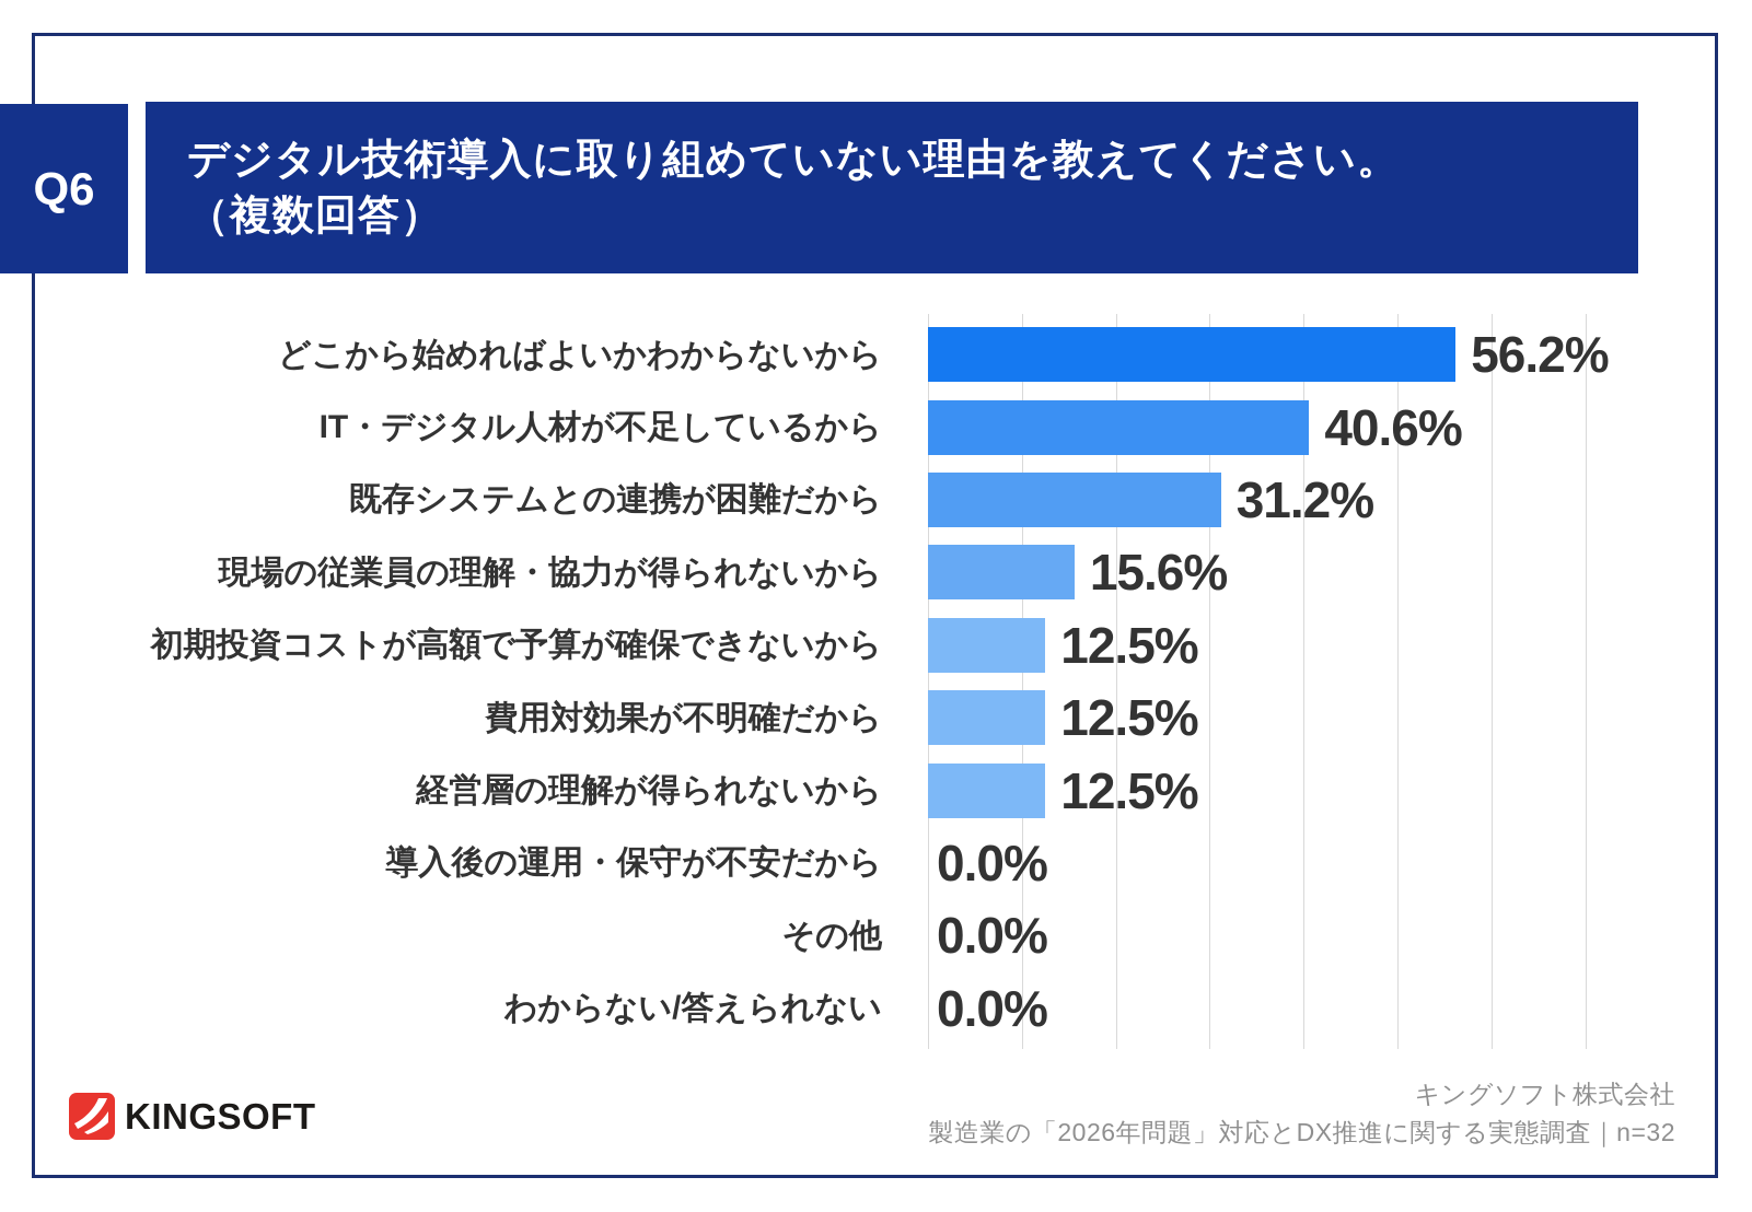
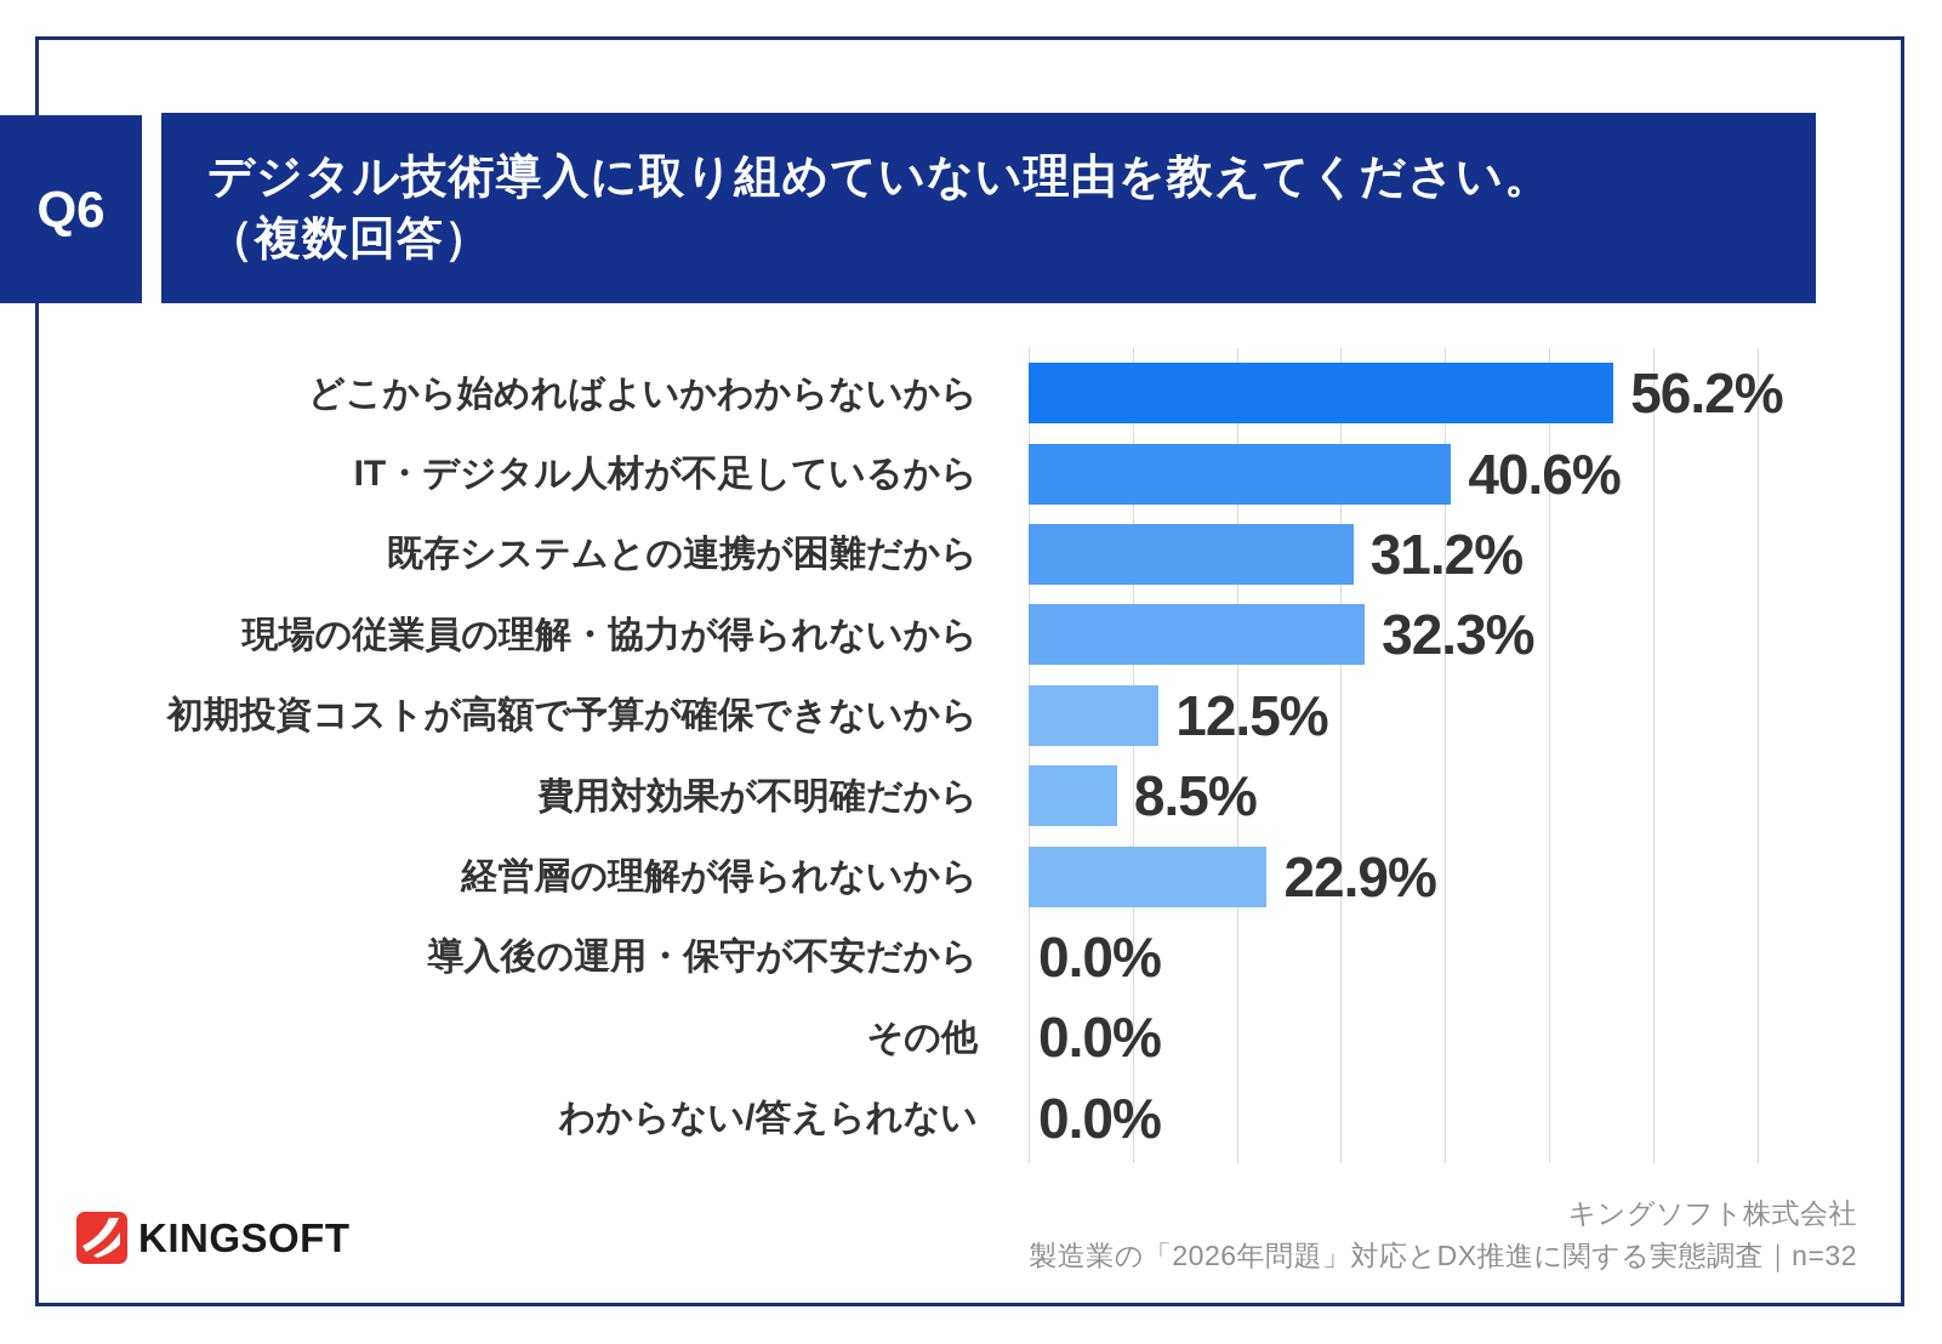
現場の従業員の理解・協力が得られないから: 15.6% -> 32.3%
費用対効果が不明確だから: 12.5% -> 8.5%
経営層の理解が得られないから: 12.5% -> 22.9%
